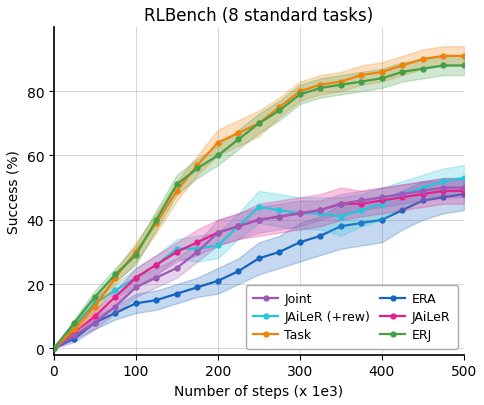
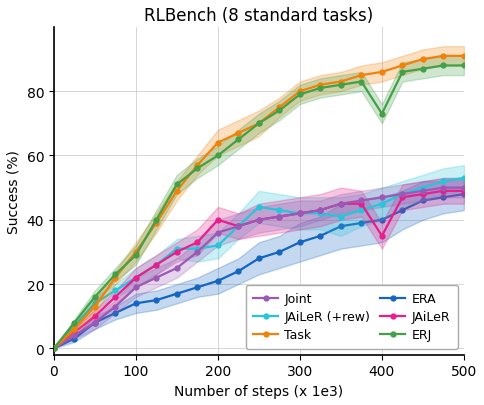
JAiLeR/200: 36 -> 40
JAiLeR/400: 46 -> 35
ERJ/400: 84 -> 73
